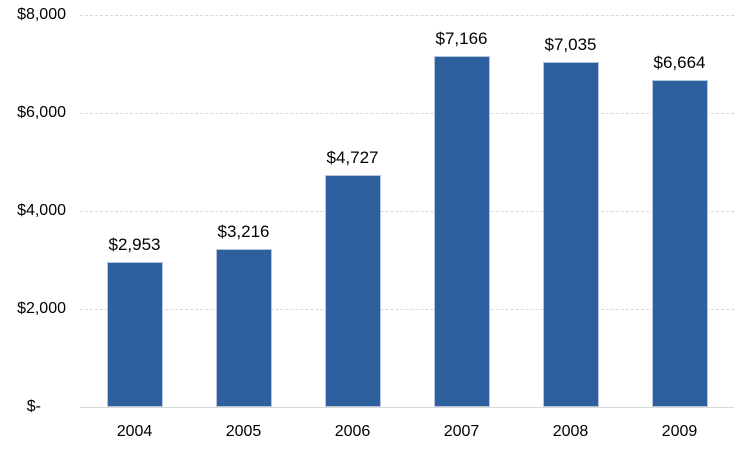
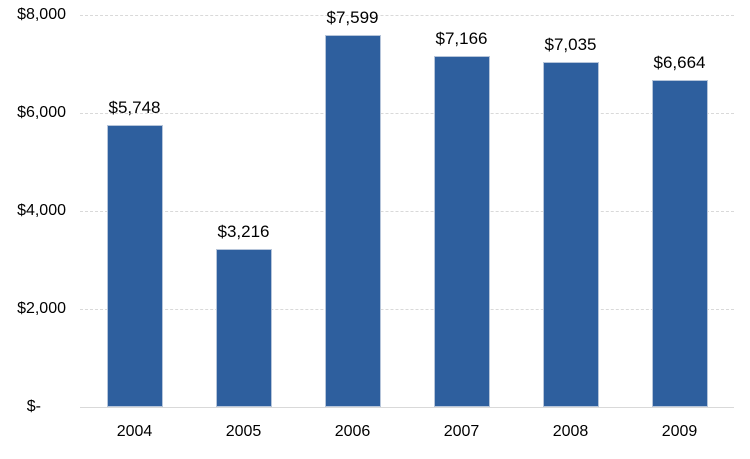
2004: $2,953 -> $5,748
2006: $4,727 -> $7,599
